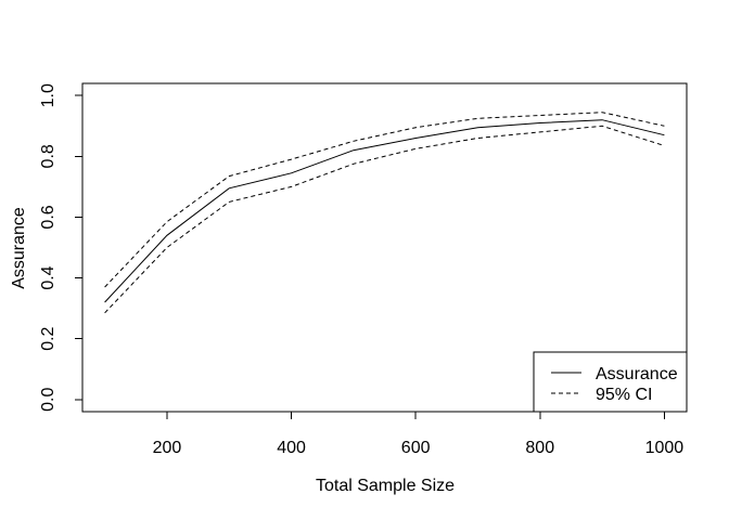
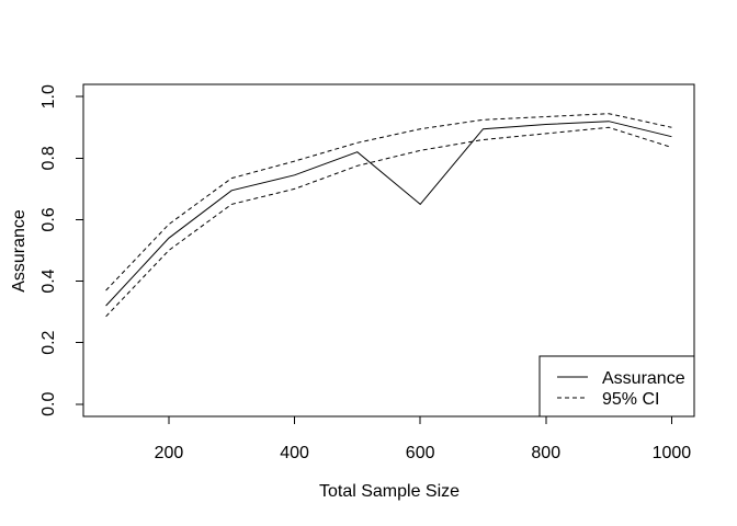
Assurance/600: 0.86 -> 0.65
